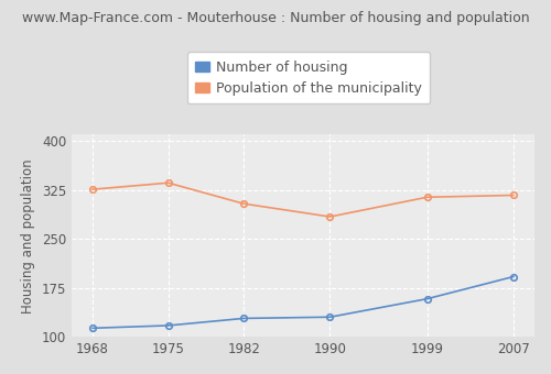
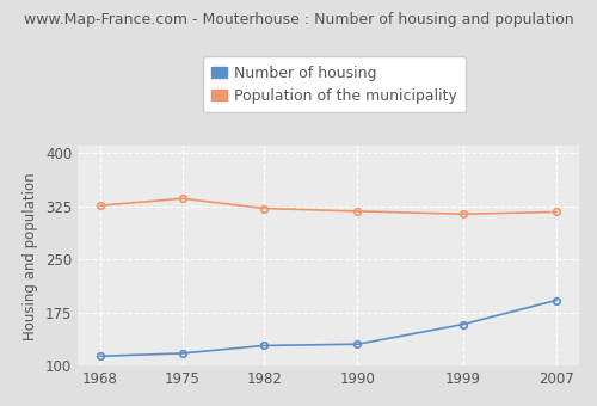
Population of the municipality/1982: 304 -> 322
Population of the municipality/1990: 284 -> 318
